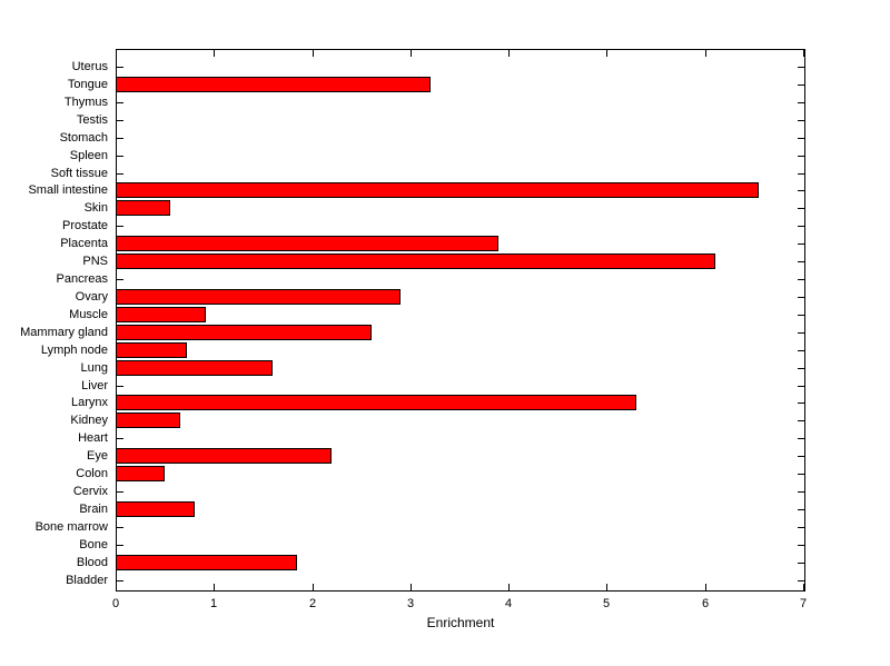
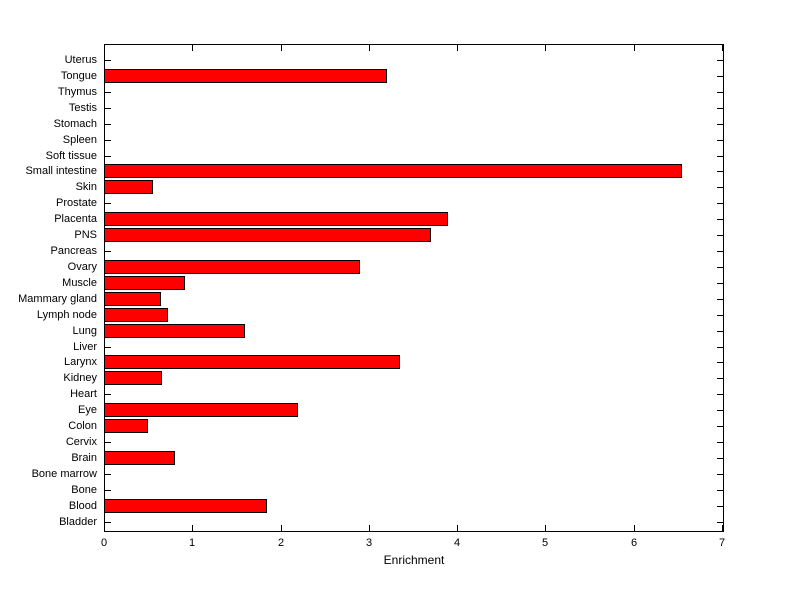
PNS: 6.1 -> 3.7
Mammary gland: 2.6 -> 0.7
Larynx: 5.3 -> 3.4
